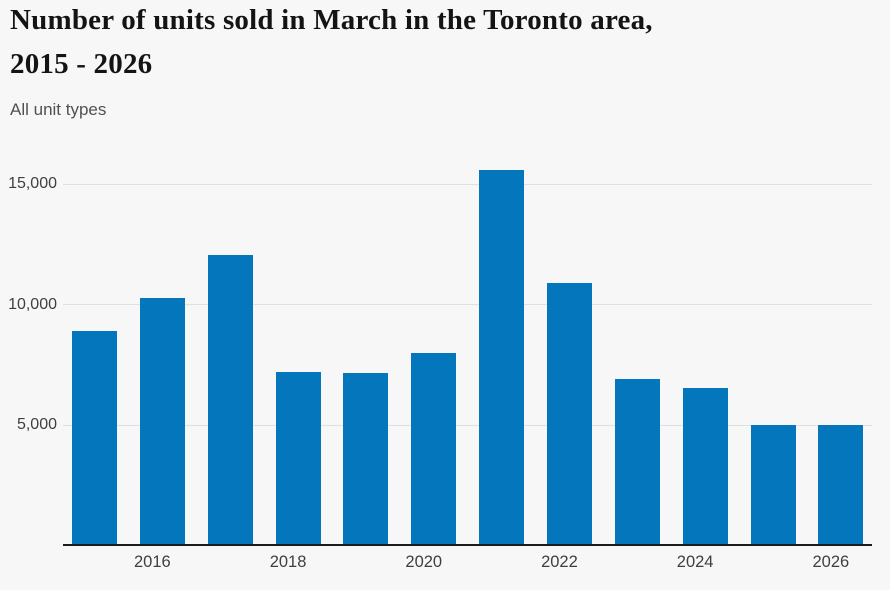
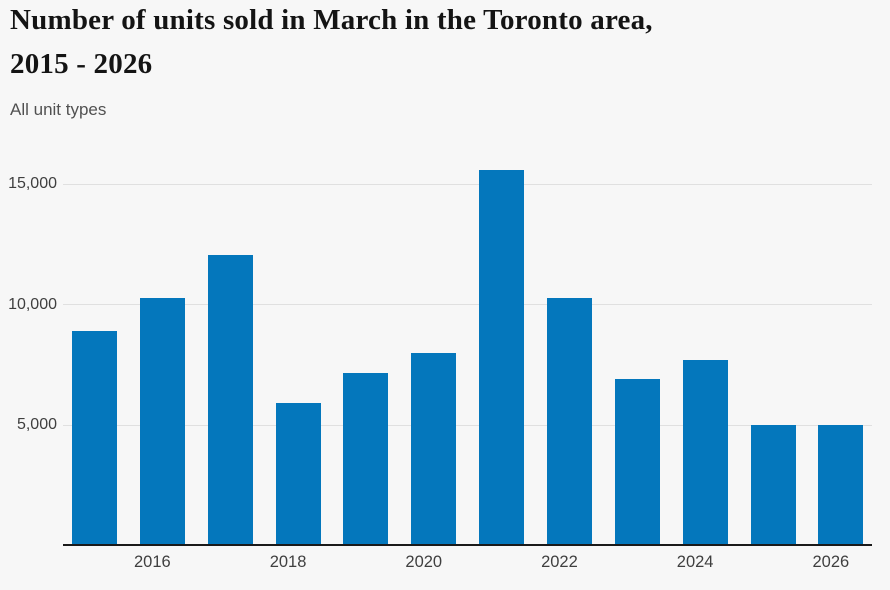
2018: 7200 -> 5900
2022: 10900 -> 10300
2024: 6600 -> 7700
